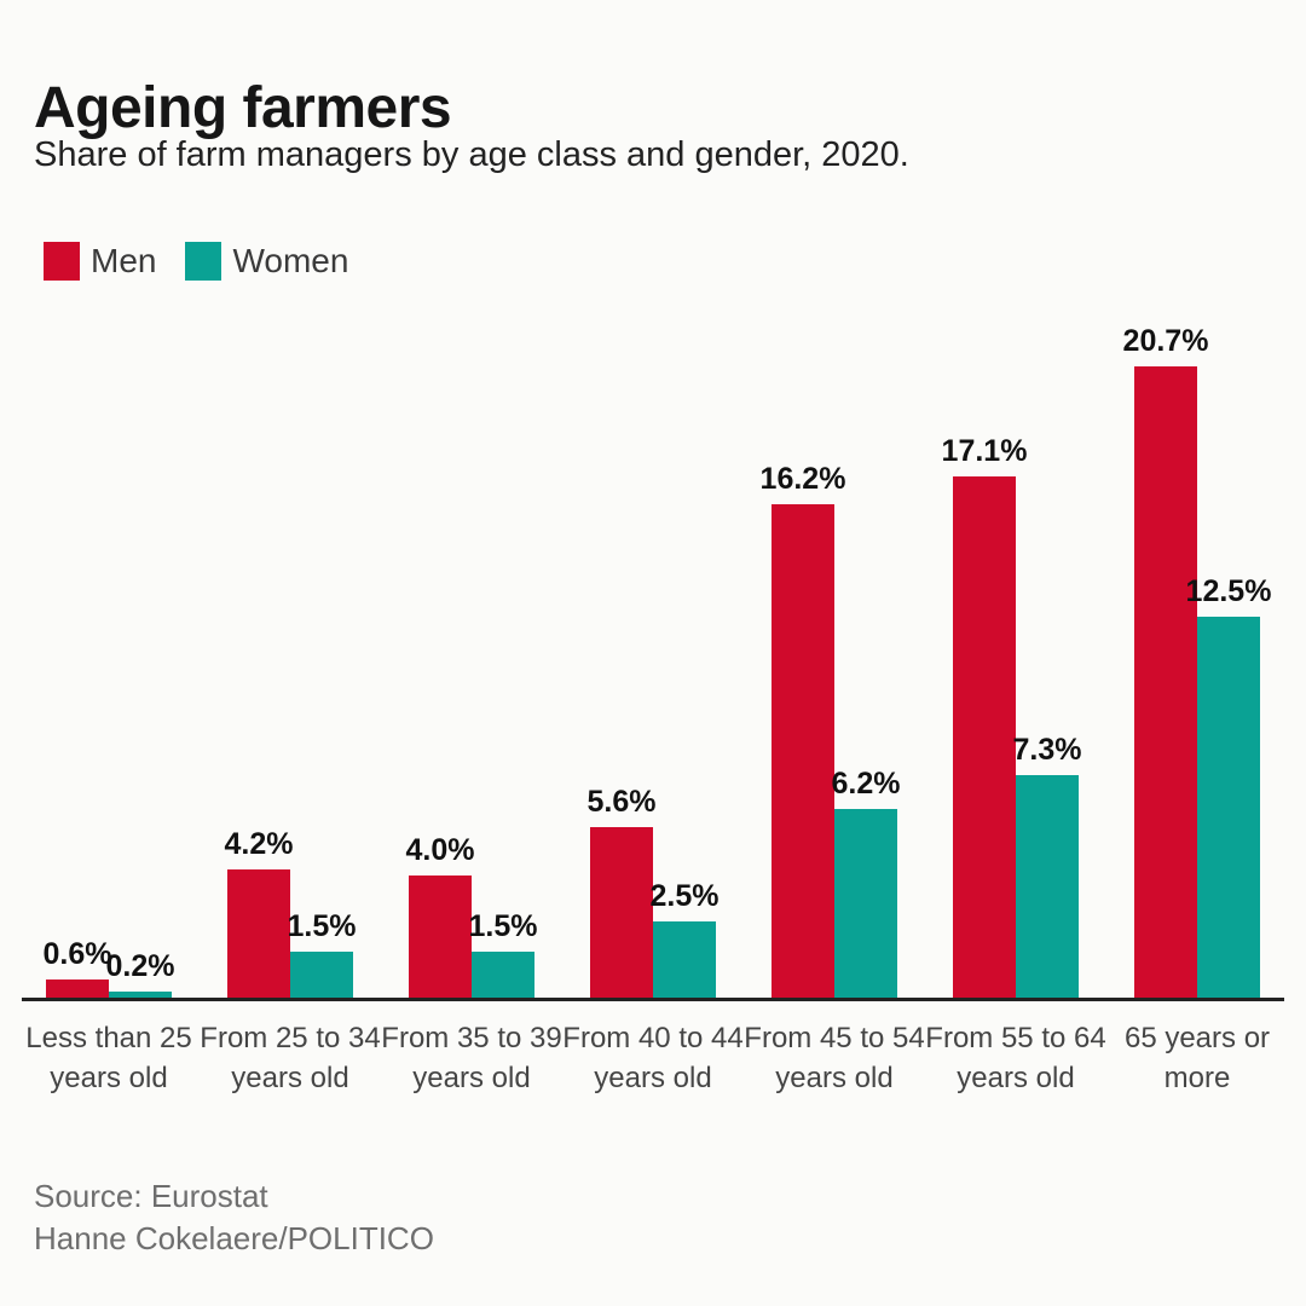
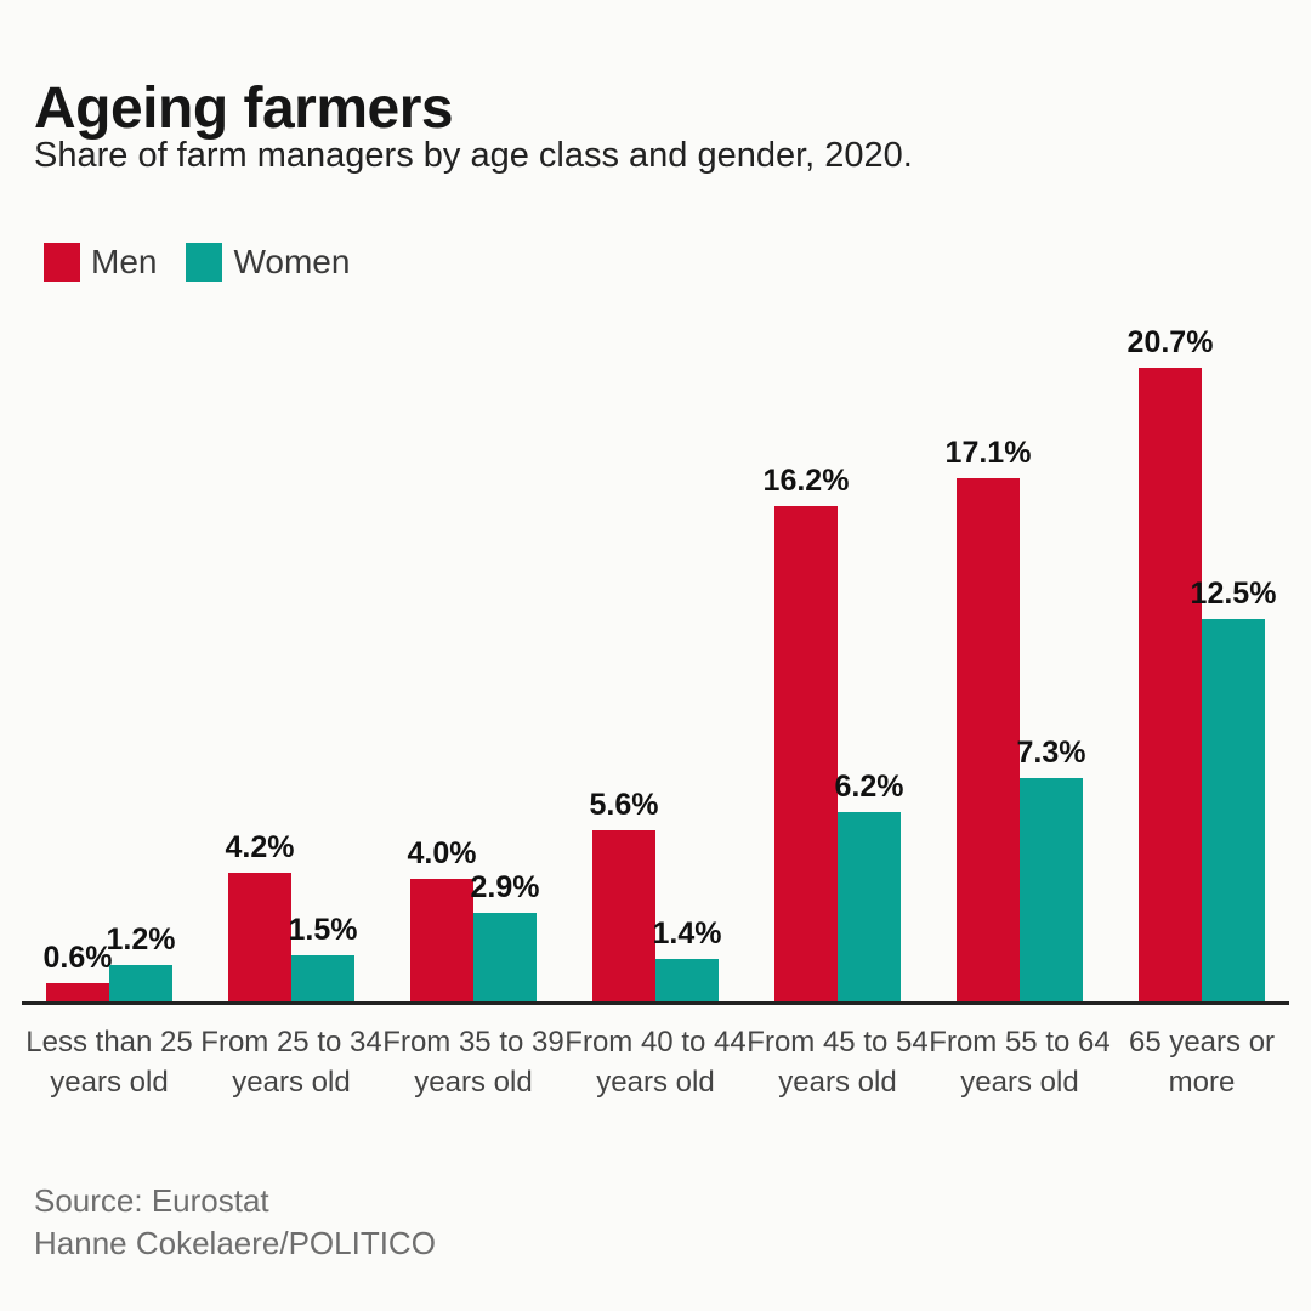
Women/Less than 25 years old: 0.2% -> 1.2%
Women/From 35 to 39 years old: 1.5% -> 2.9%
Women/From 40 to 44 years old: 2.5% -> 1.4%
